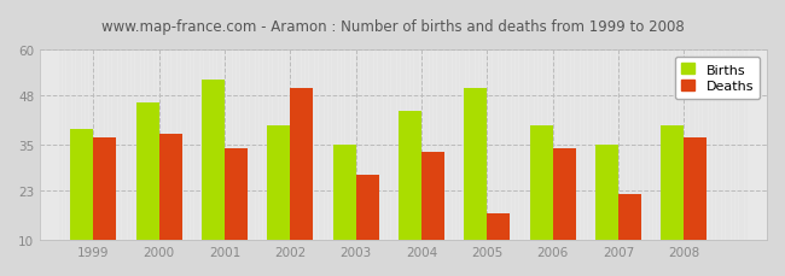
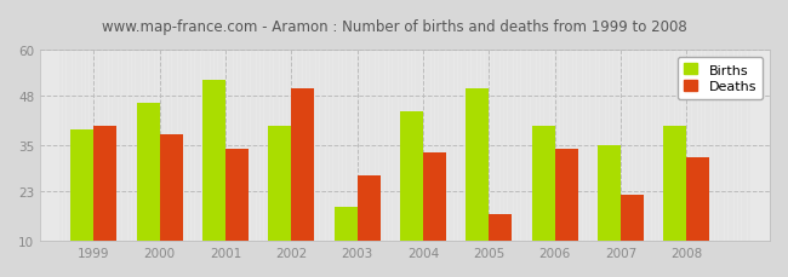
Deaths/1999: 37 -> 40
Births/2003: 35 -> 19
Deaths/2008: 37 -> 32
